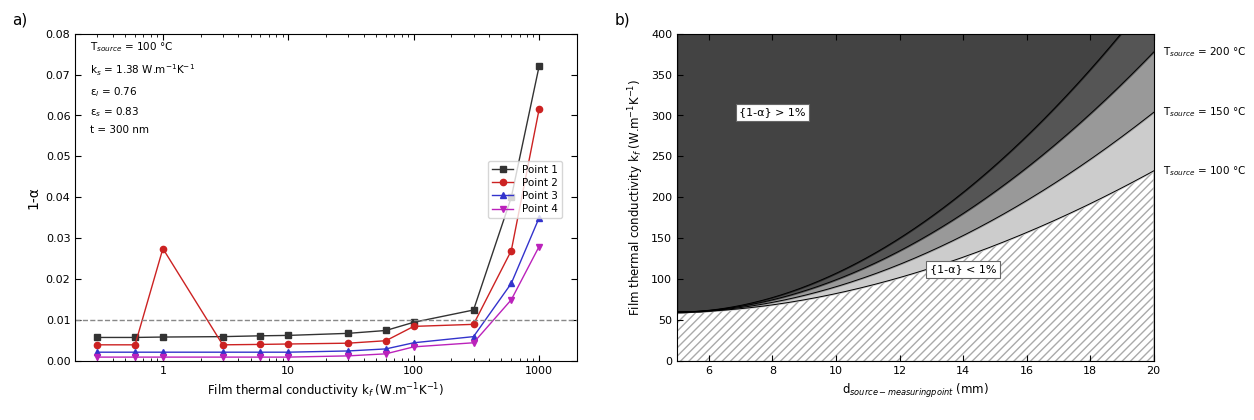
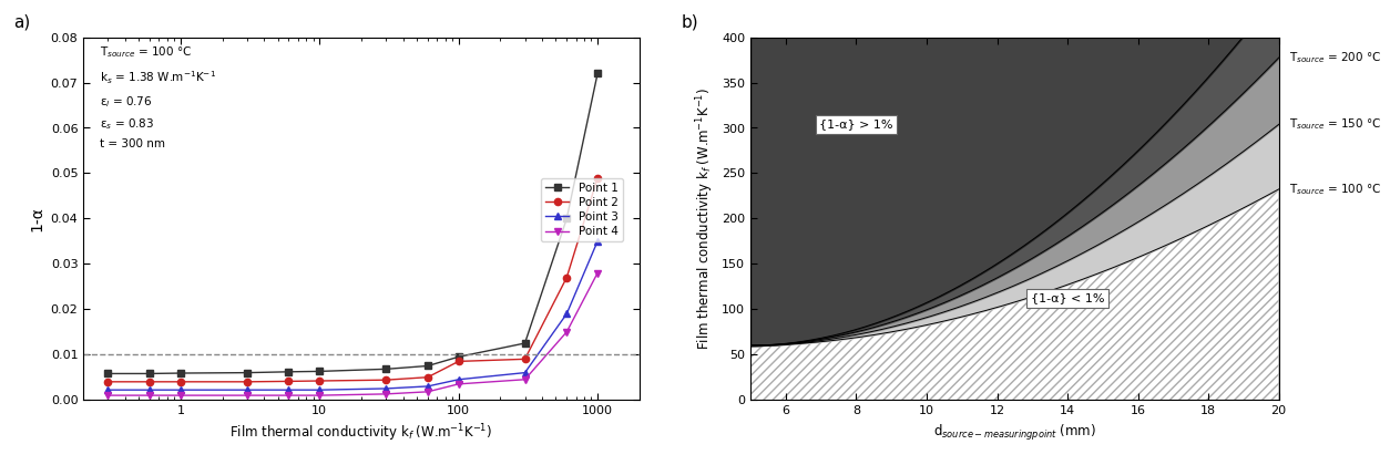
Point 2/1: 0.0275 -> 0.0040
Point 2/1000: 0.0615 -> 0.0490
